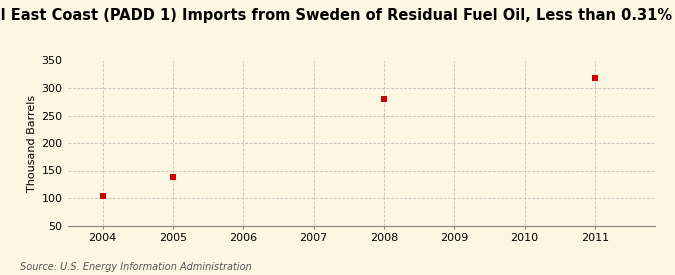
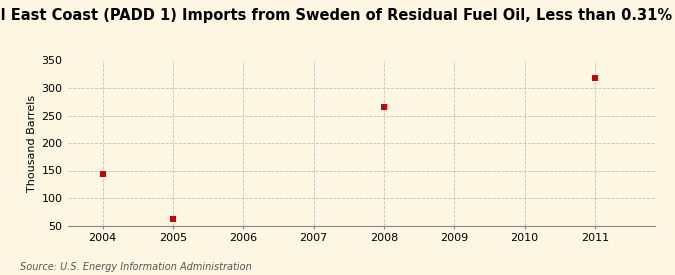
2004: 104 -> 143
2005: 138 -> 62
2008: 280 -> 265
